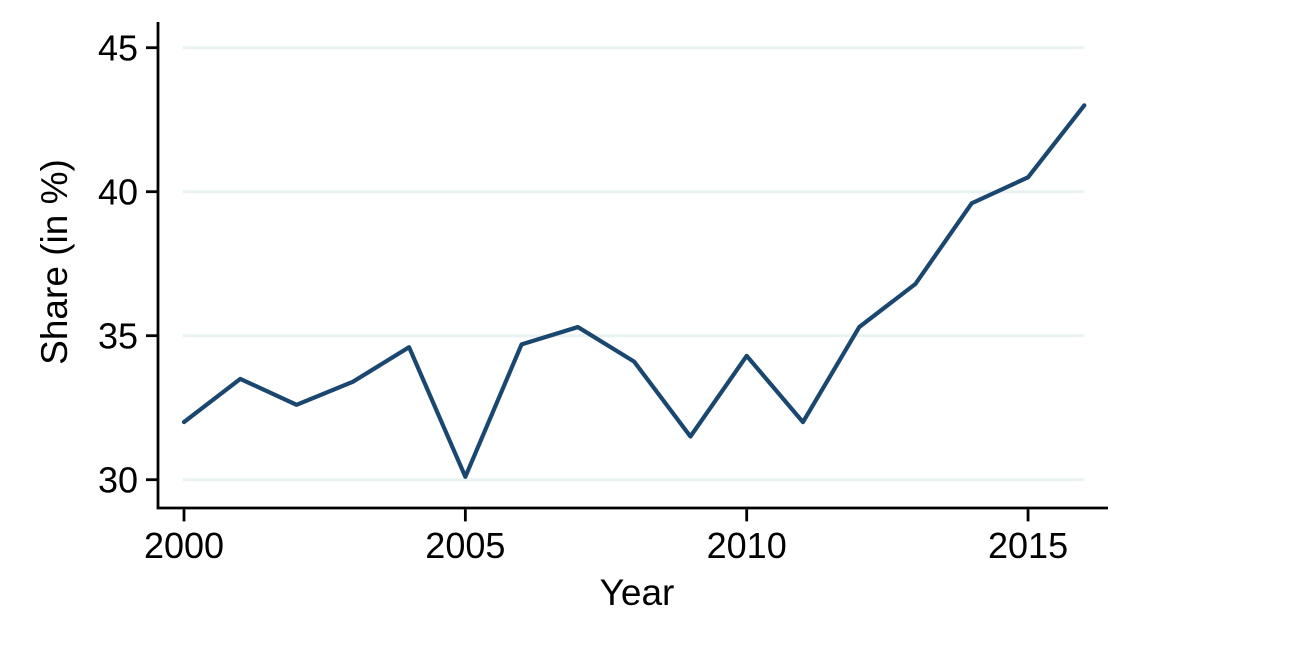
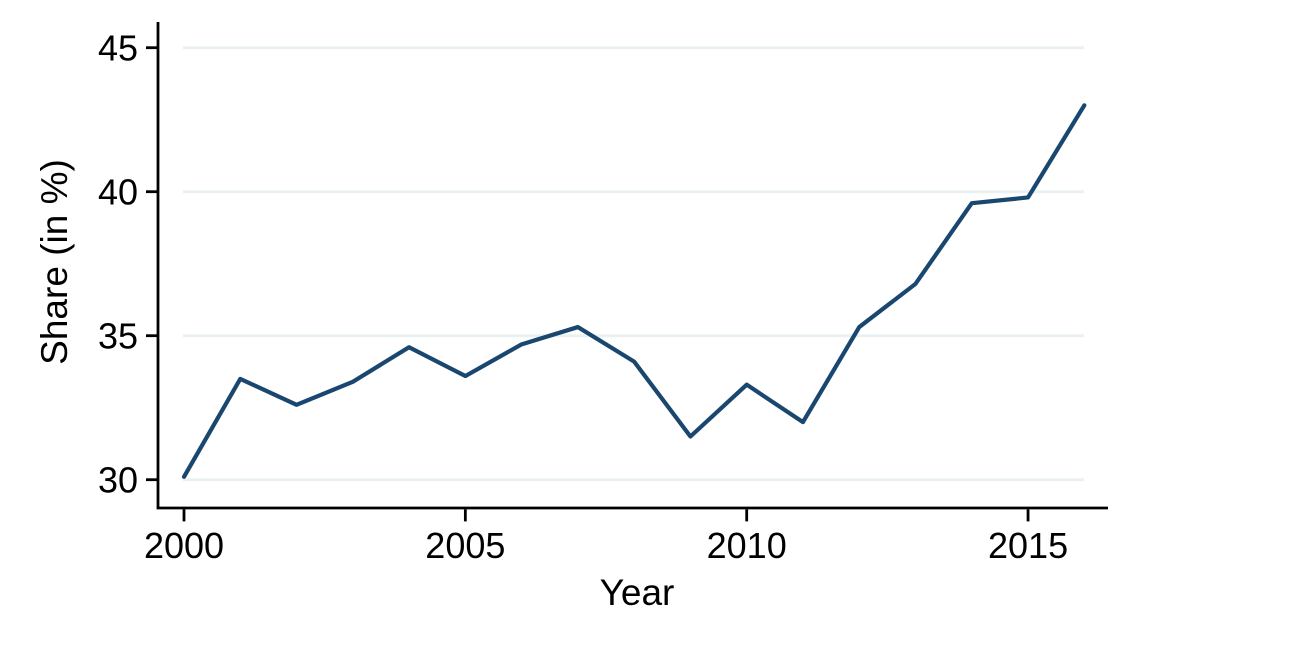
2000: 32.0 -> 30.1
2005: 30.1 -> 33.6
2010: 34.3 -> 33.3
2015: 40.5 -> 39.8
